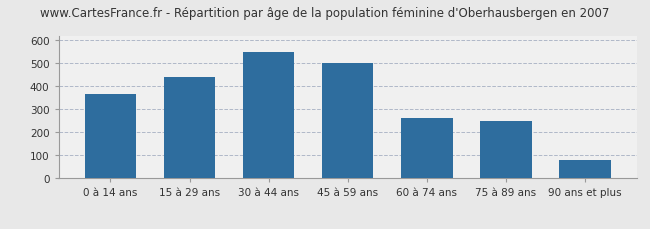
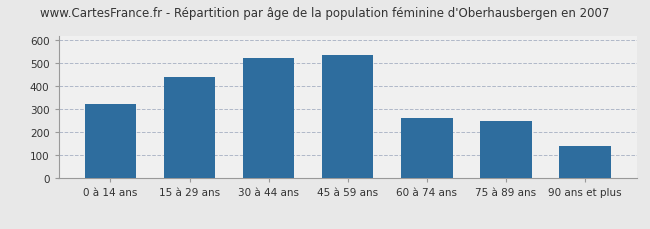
0 à 14 ans: 365 -> 325
30 à 44 ans: 550 -> 525
45 à 59 ans: 500 -> 535
90 ans et plus: 82 -> 140
